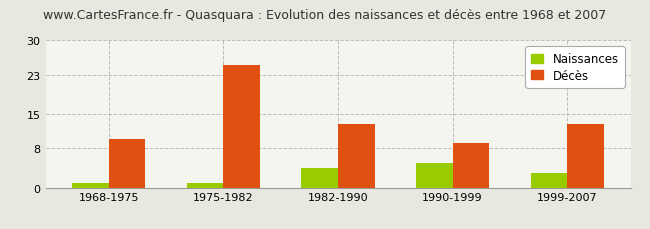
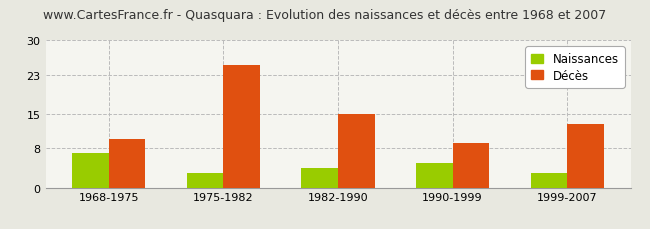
Naissances/1968-1975: 1 -> 7
Naissances/1975-1982: 1 -> 3
Décès/1982-1990: 13 -> 15
